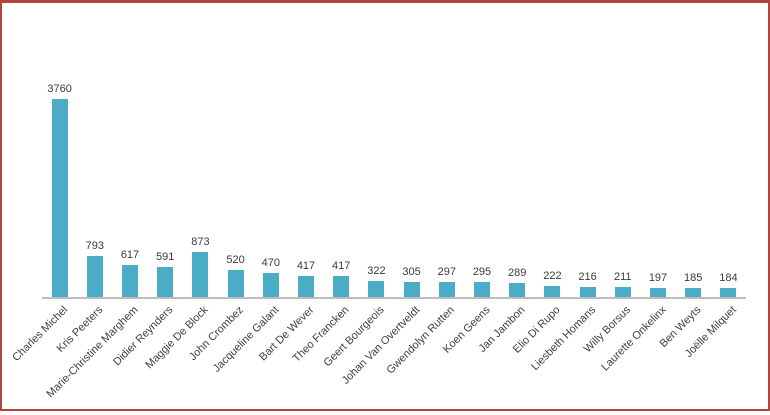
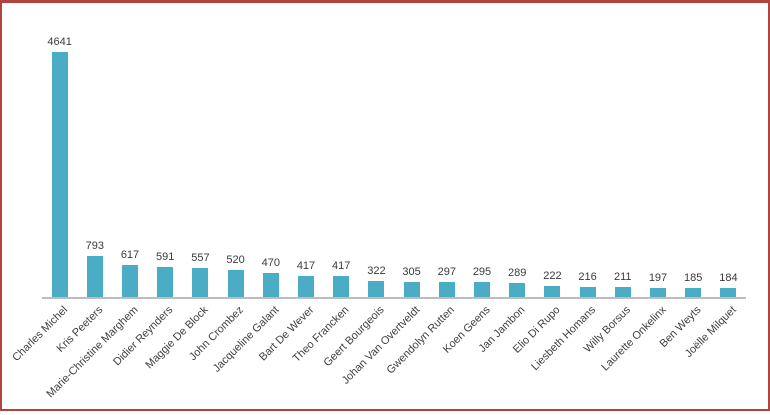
Charles Michel: 3760 -> 4641
Maggie De Block: 873 -> 557
